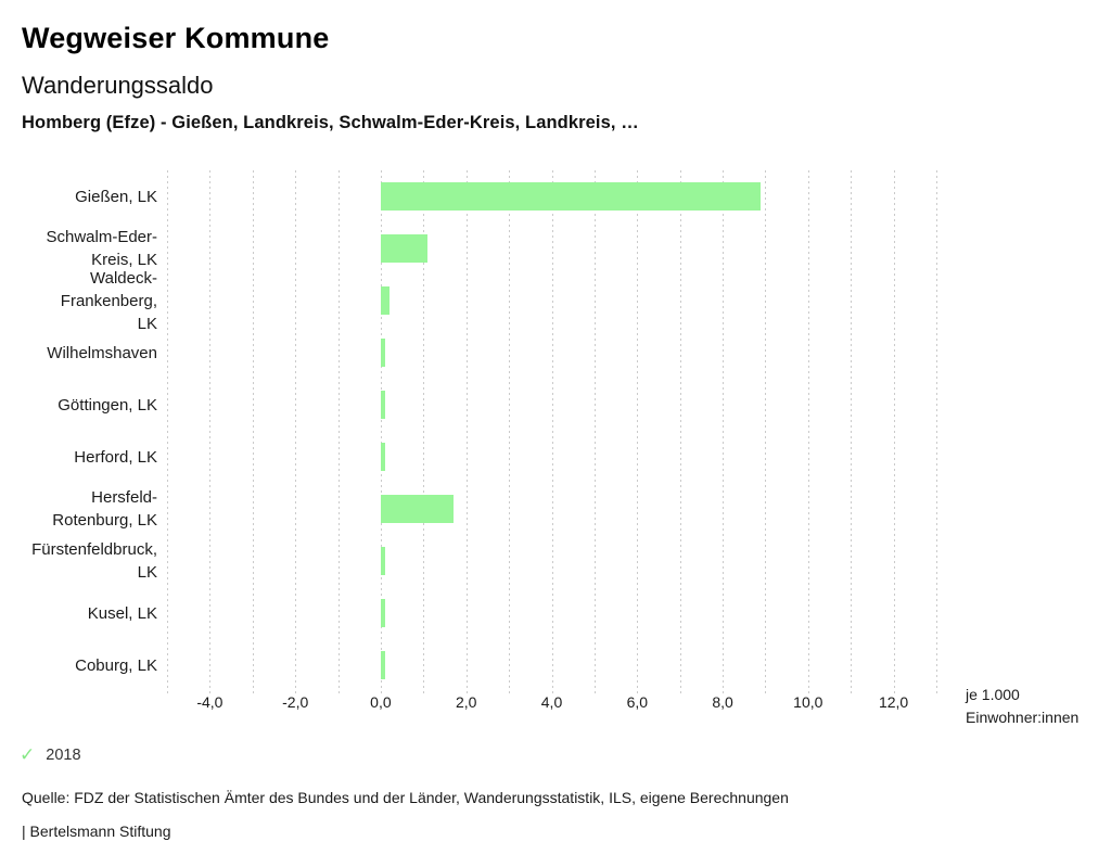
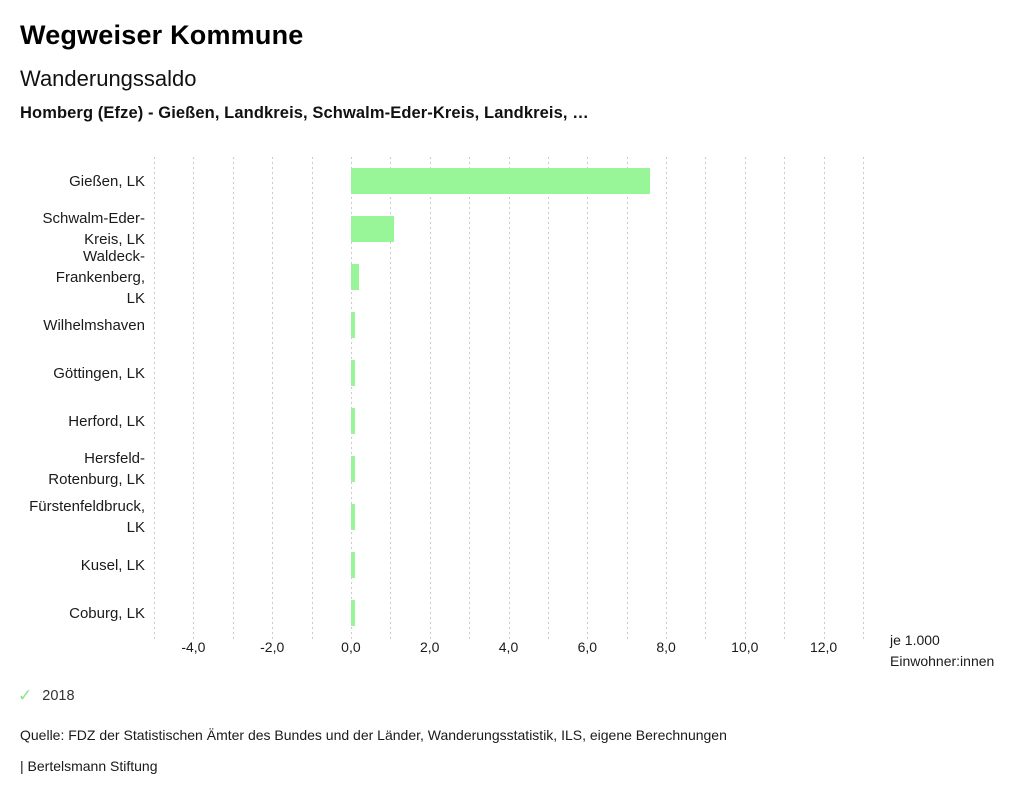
Gießen, LK: 8,9 -> 7,6
Hersfeld-Rotenburg, LK: 1,7 -> 0,1
